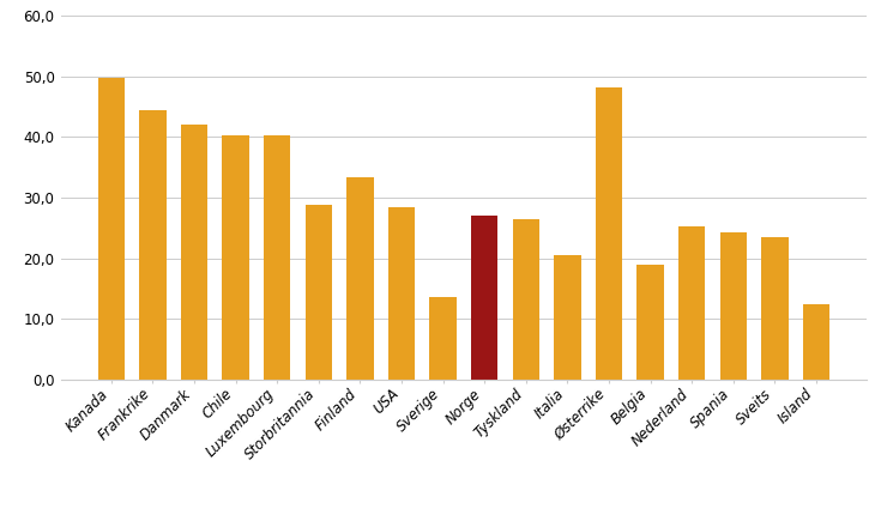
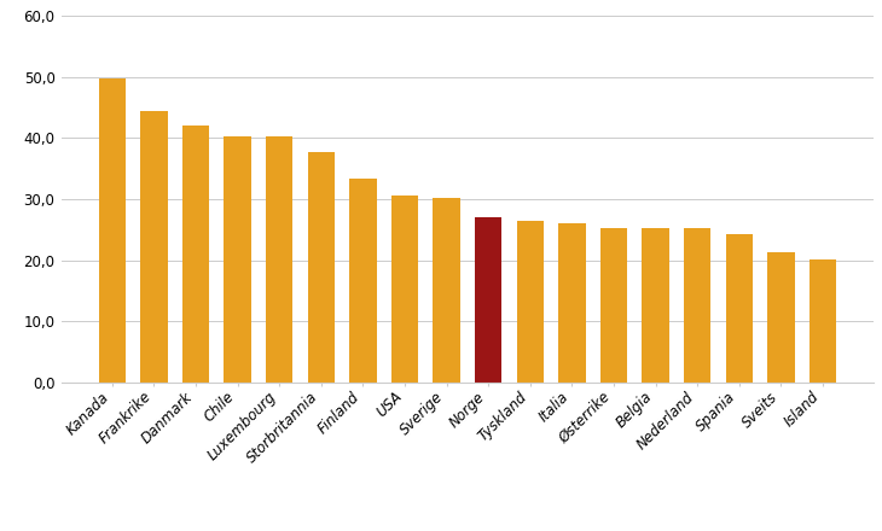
Storbritannia: 28,8 -> 37,8
USA: 28,4 -> 30,6
Sverige: 13,6 -> 30,2
Italia: 20,6 -> 26,1
Østerrike: 48,2 -> 25,3
Belgia: 19,0 -> 25,3
Sveits: 23,4 -> 21,3
Island: 12,4 -> 20,1
